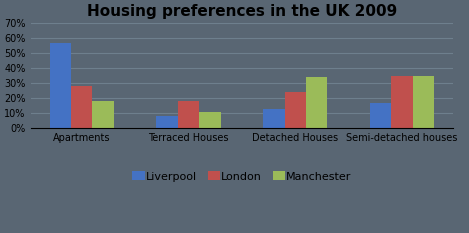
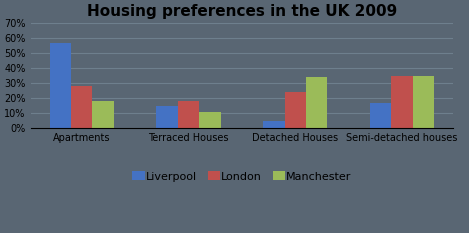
Liverpool/Terraced Houses: 8% -> 15%
Liverpool/Detached Houses: 13% -> 5%
